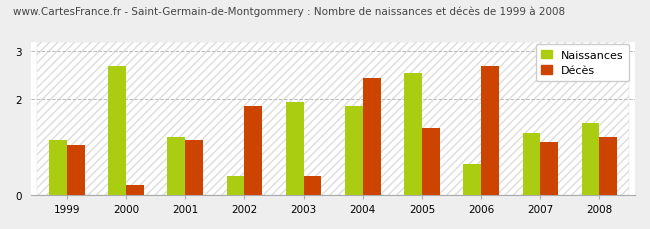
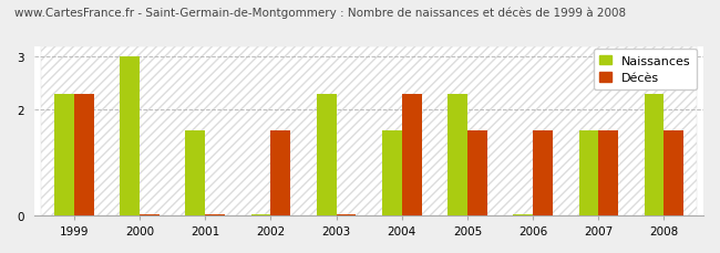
Naissances/1999: 1.15 -> 2.30
Décès/1999: 1.05 -> 2.30
Naissances/2000: 2.70 -> 3.00
Décès/2000: 0.20 -> 0.02
Naissances/2001: 1.20 -> 1.60
Décès/2001: 1.15 -> 0.02
Naissances/2002: 0.40 -> 0.02
Décès/2002: 1.85 -> 1.60
Naissances/2003: 1.95 -> 2.30
Décès/2003: 0.40 -> 0.02
Naissances/2004: 1.85 -> 1.60
Décès/2004: 2.45 -> 2.30
Naissances/2005: 2.55 -> 2.30
Décès/2005: 1.40 -> 1.60
Naissances/2006: 0.65 -> 0.02
Décès/2006: 2.70 -> 1.60
Naissances/2007: 1.30 -> 1.60
Décès/2007: 1.10 -> 1.60
Naissances/2008: 1.50 -> 2.30
Décès/2008: 1.20 -> 1.60
